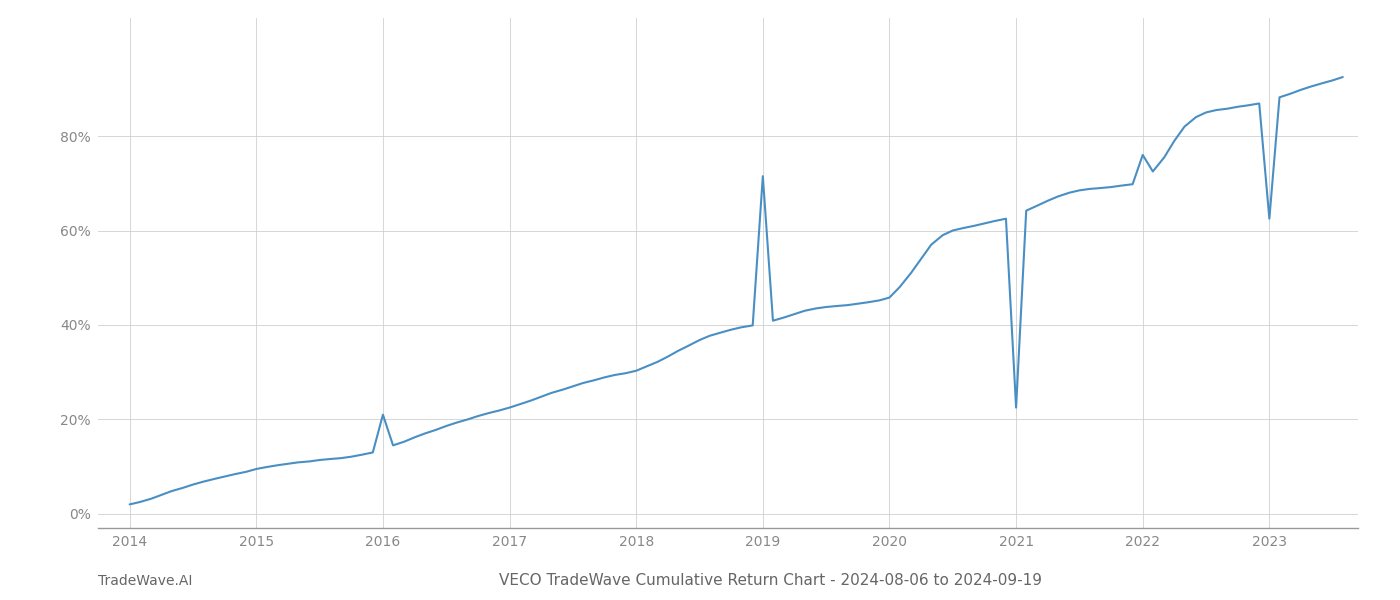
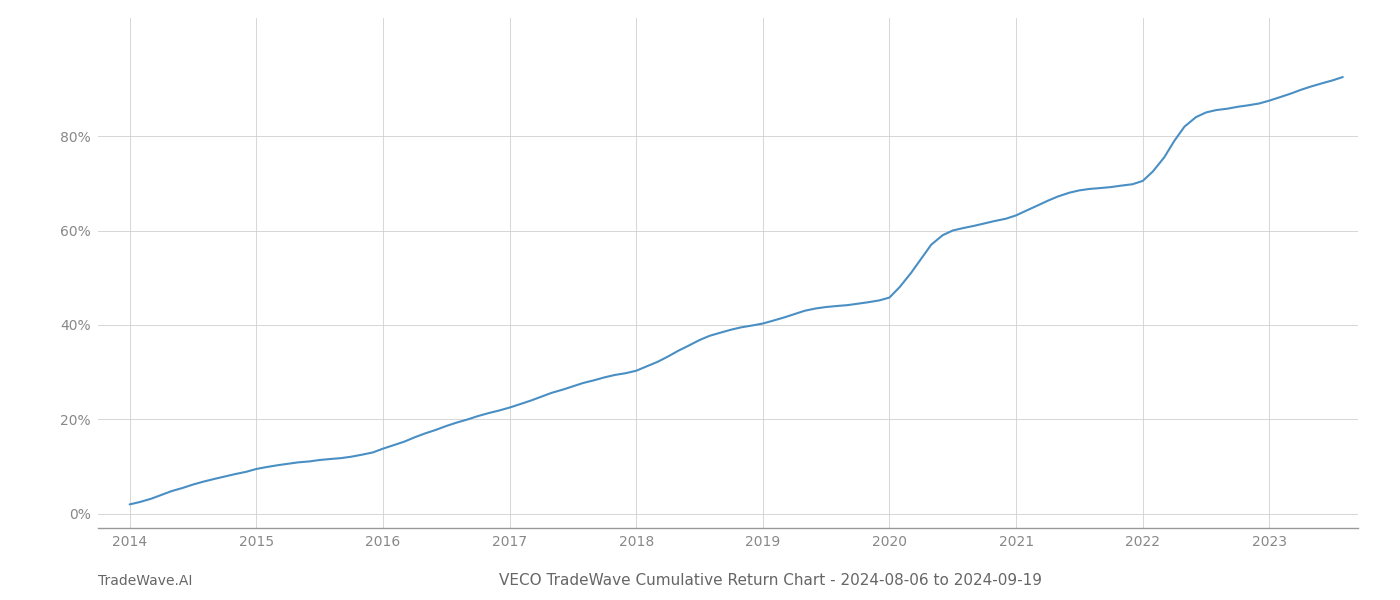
2016: 21.0% -> 13.8%
2019: 71.5% -> 40.3%
2021: 22.5% -> 63.2%
2022: 76.0% -> 70.5%
2023: 62.5% -> 87.5%
